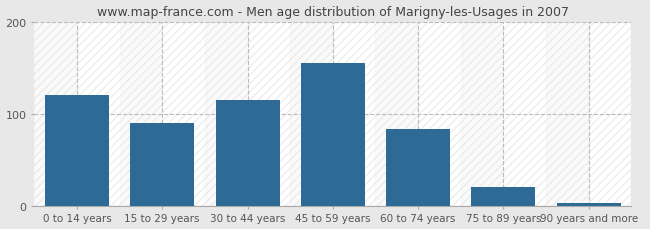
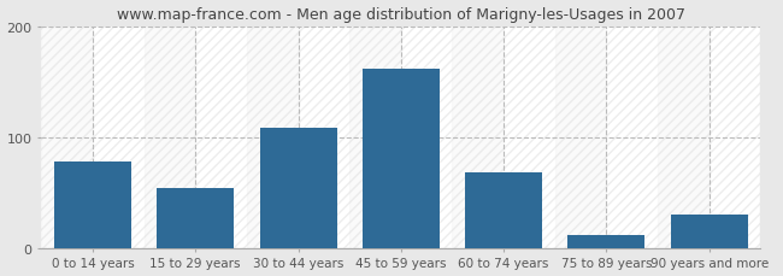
0 to 14 years: 120 -> 78
15 to 29 years: 90 -> 54
30 to 44 years: 115 -> 108
45 to 59 years: 155 -> 162
60 to 74 years: 83 -> 68
75 to 89 years: 20 -> 12
90 years and more: 3 -> 30
